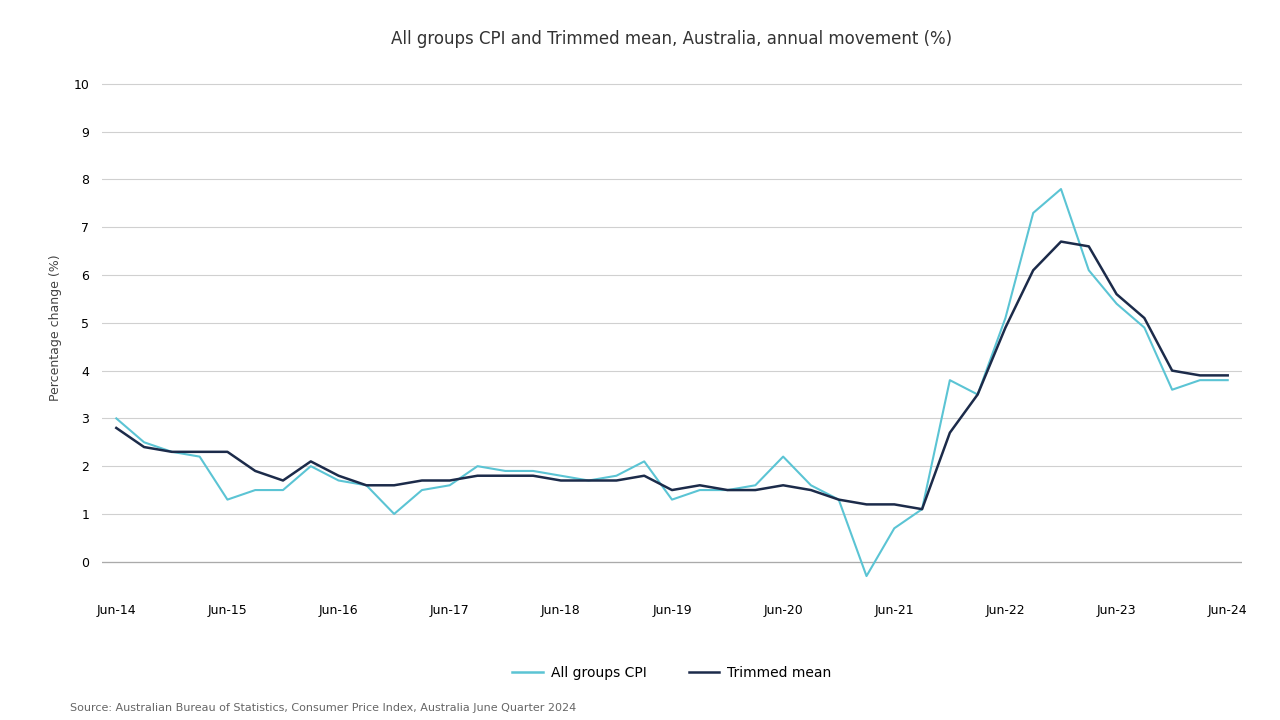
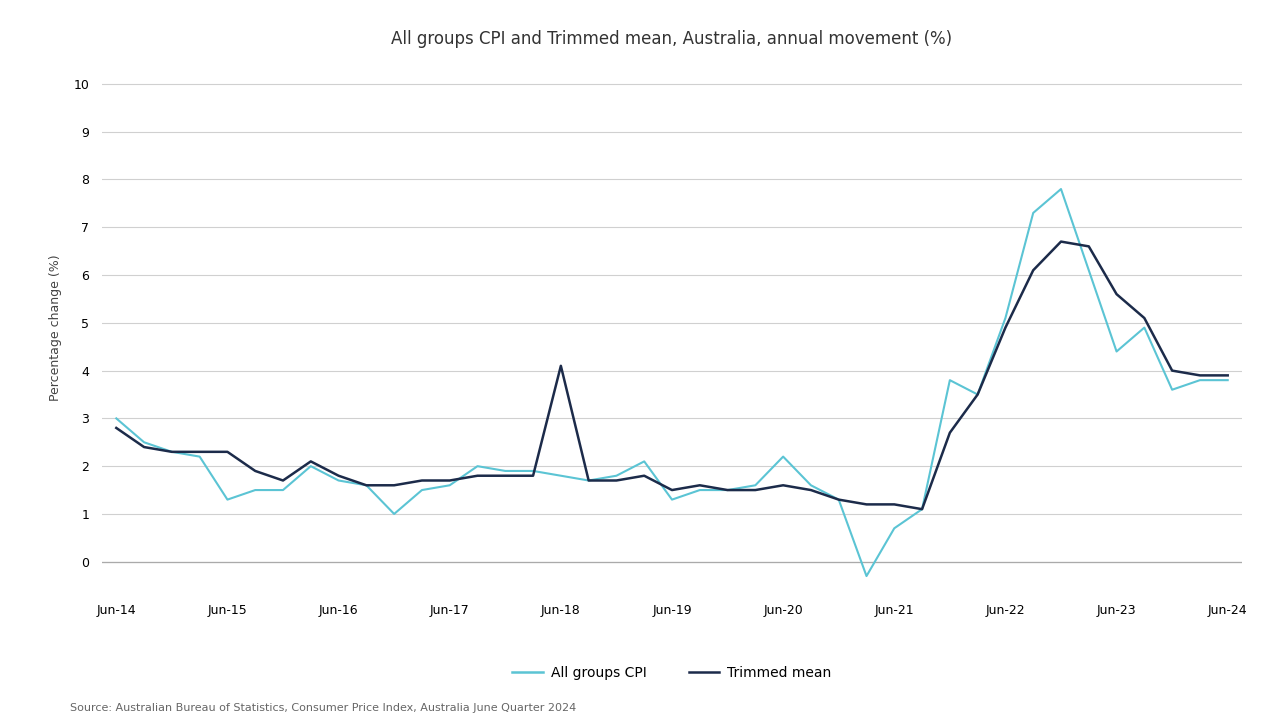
Trimmed mean/Jun-18: 1.7 -> 4.1
All groups CPI/Jun-23: 5.4 -> 4.4
